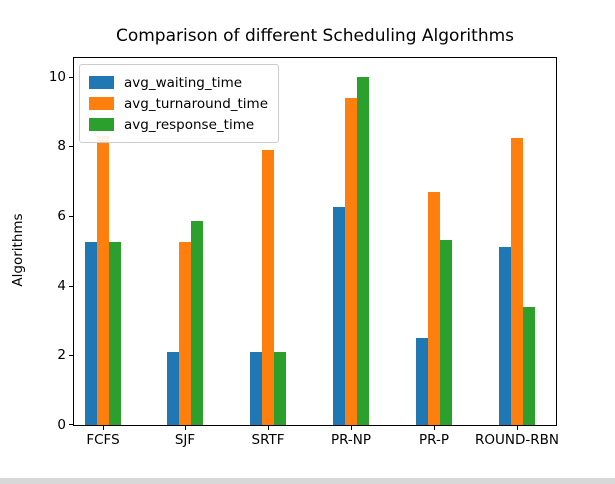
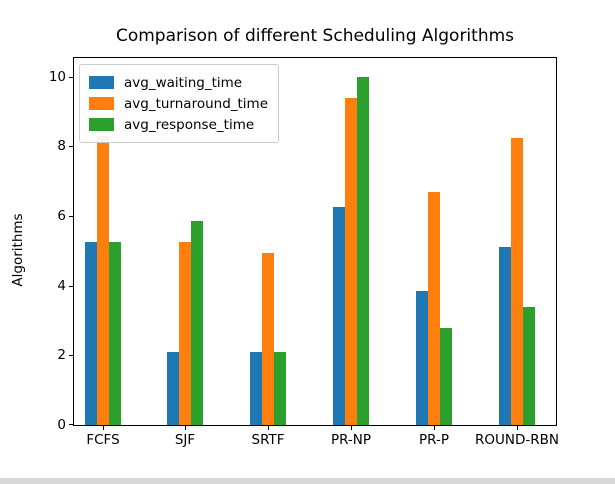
avg_turnaround_time/SRTF: 7.9 -> 5.0
avg_waiting_time/PR-P: 2.5 -> 3.9
avg_response_time/PR-P: 5.3 -> 2.8
